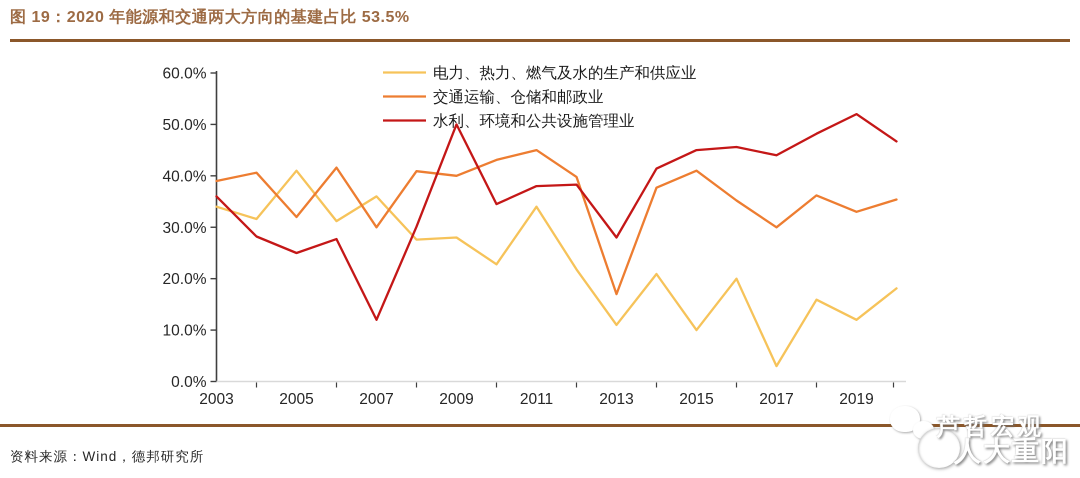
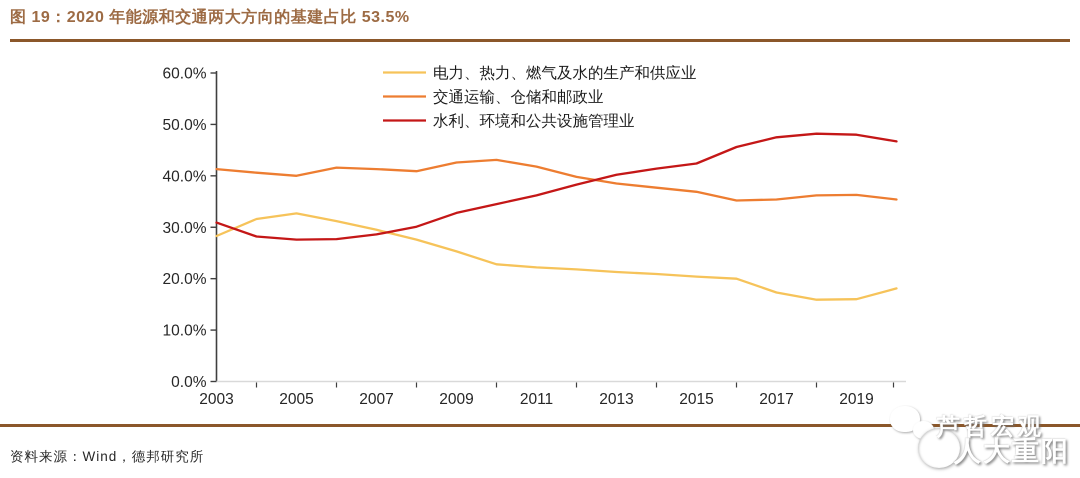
电力、热力、燃气及水的生产和供应业/2003: 34% -> 28%
交通运输、仓储和邮政业/2003: 39% -> 41%
水利、环境和公共设施管理业/2003: 36% -> 31%
电力、热力、燃气及水的生产和供应业/2005: 41% -> 33%
交通运输、仓储和邮政业/2005: 32% -> 40%
水利、环境和公共设施管理业/2005: 25% -> 28%
电力、热力、燃气及水的生产和供应业/2007: 36% -> 30%
交通运输、仓储和邮政业/2007: 30% -> 41%
水利、环境和公共设施管理业/2007: 12% -> 29%
电力、热力、燃气及水的生产和供应业/2009: 28% -> 25%
交通运输、仓储和邮政业/2009: 40% -> 43%
水利、环境和公共设施管理业/2009: 50% -> 33%
电力、热力、燃气及水的生产和供应业/2011: 34% -> 22%
交通运输、仓储和邮政业/2011: 45% -> 42%
水利、环境和公共设施管理业/2011: 38% -> 36%
电力、热力、燃气及水的生产和供应业/2013: 11% -> 21%
交通运输、仓储和邮政业/2013: 17% -> 38%
水利、环境和公共设施管理业/2013: 28% -> 40%
电力、热力、燃气及水的生产和供应业/2015: 10% -> 20%
交通运输、仓储和邮政业/2015: 41% -> 37%
水利、环境和公共设施管理业/2015: 45% -> 42%
电力、热力、燃气及水的生产和供应业/2017: 3% -> 17%
交通运输、仓储和邮政业/2017: 30% -> 35%
水利、环境和公共设施管理业/2017: 44% -> 48%
电力、热力、燃气及水的生产和供应业/2019: 12% -> 16%
交通运输、仓储和邮政业/2019: 33% -> 36%
水利、环境和公共设施管理业/2019: 52% -> 48%
